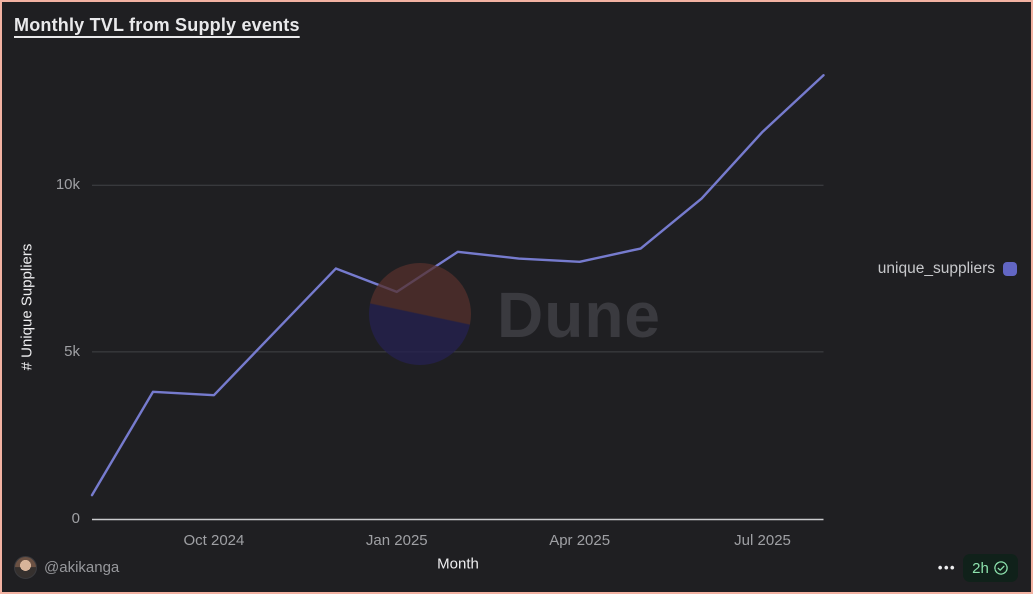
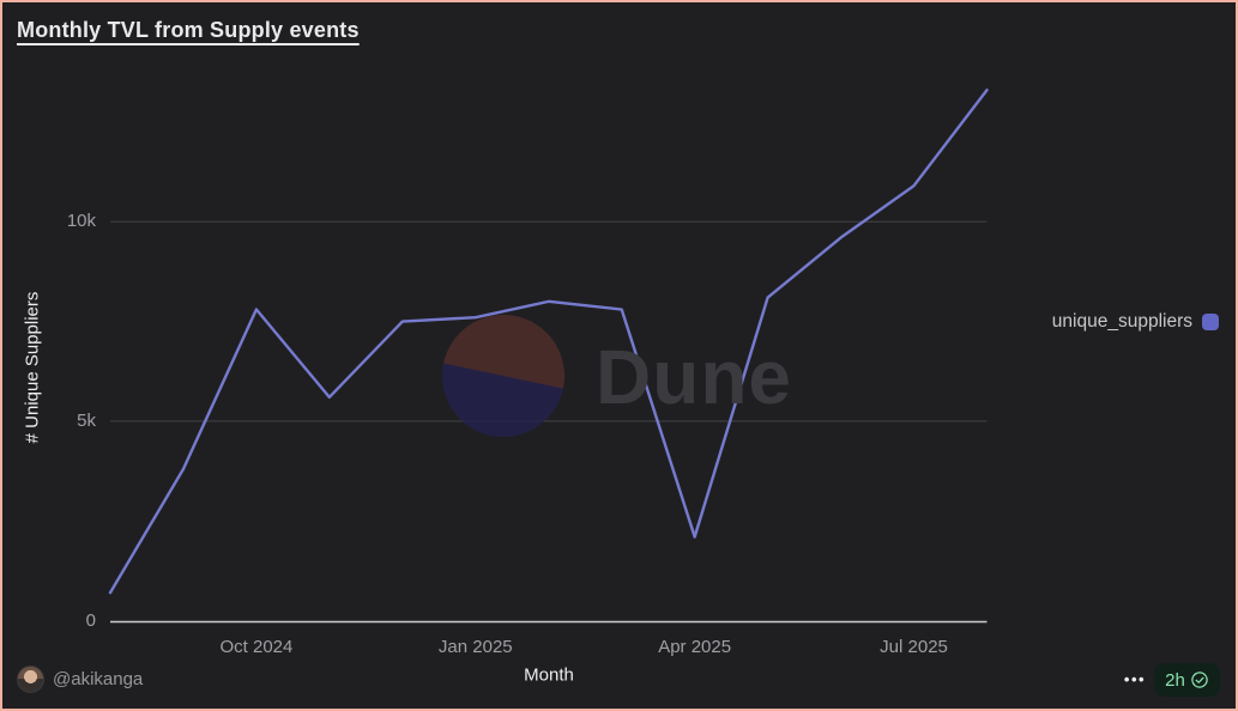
Oct 2024: 3.7k -> 7.8k
Jan 2025: 6.8k -> 7.6k
Apr 2025: 7.7k -> 2.1k
Jul 2025: 11.6k -> 10.9k
